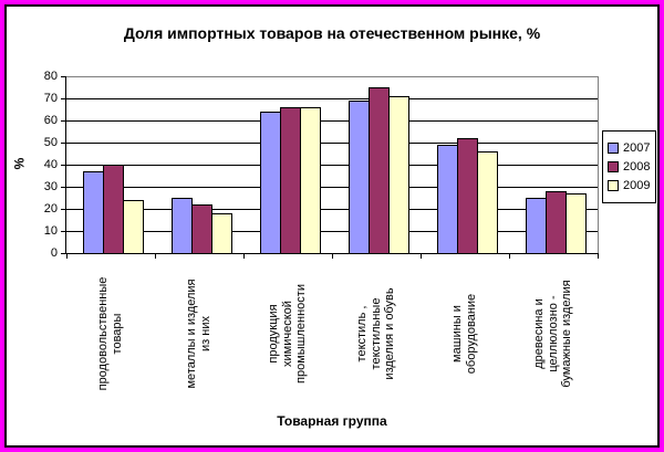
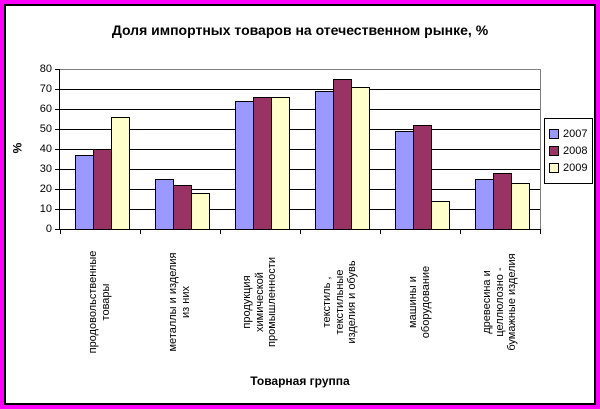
2009/продовольственные товары: 24 -> 56
2009/машины и оборудование: 46 -> 14
2009/древесина и целлюлозно - бумажные изделия: 27 -> 23
